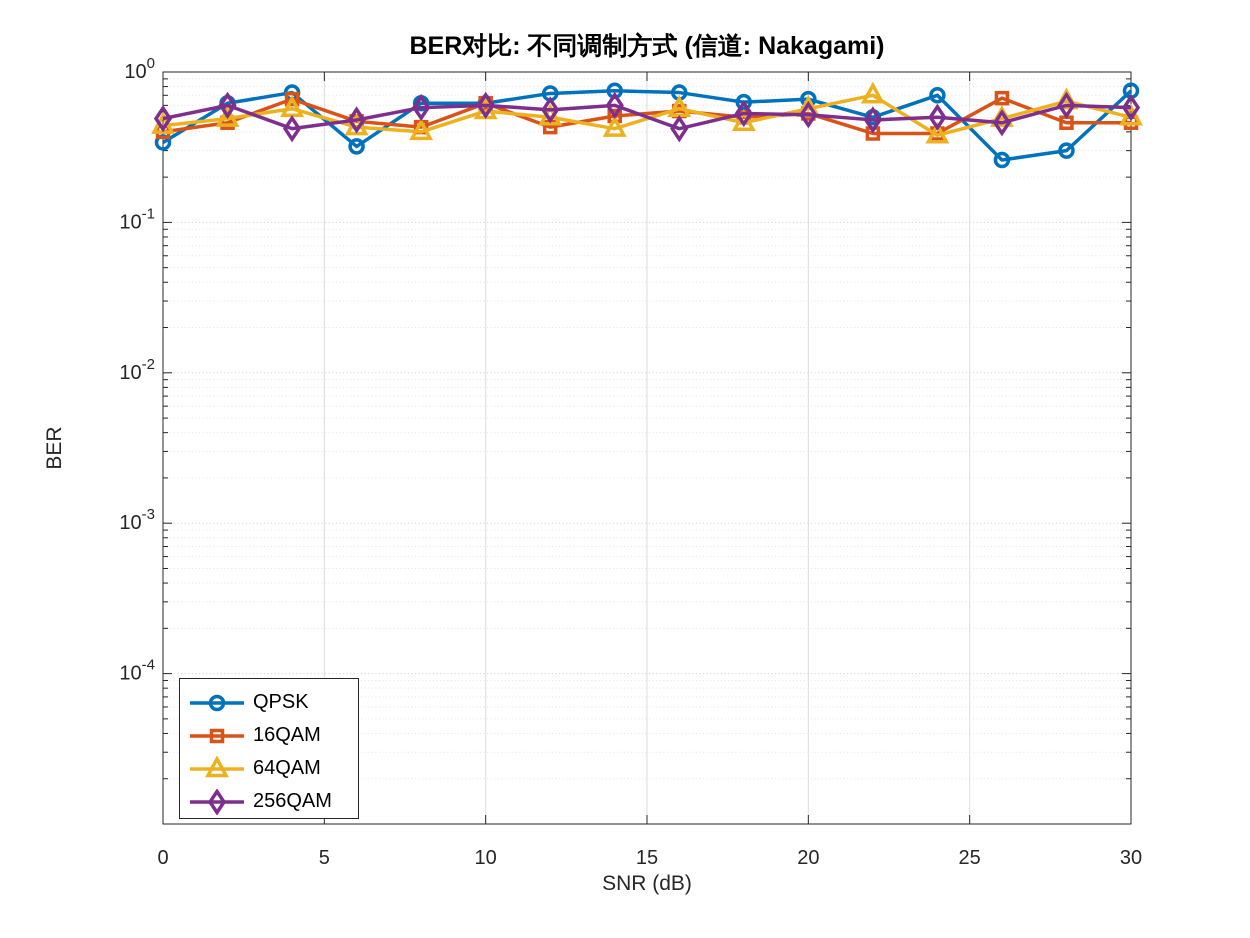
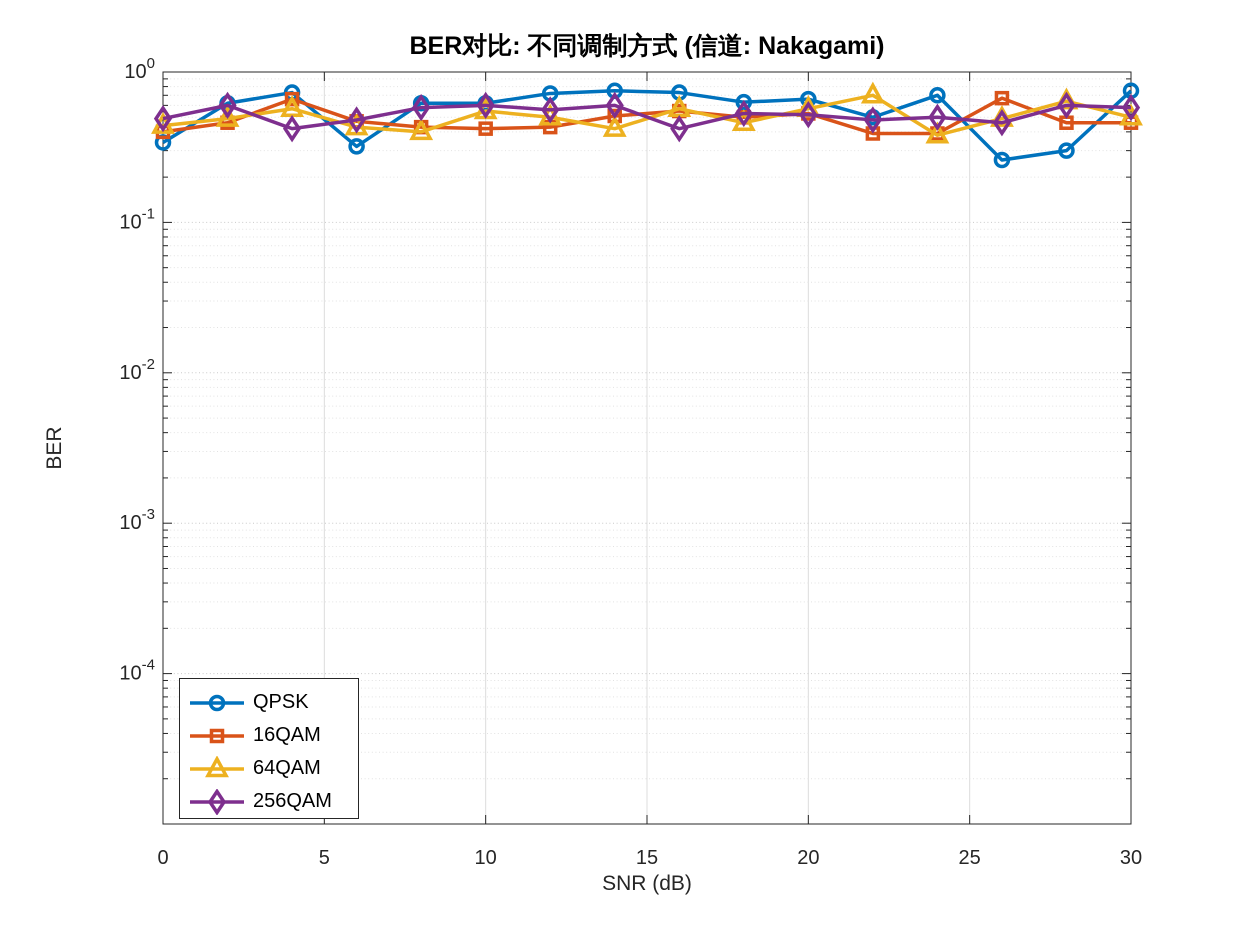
16QAM/10: 0.62 -> 0.42
